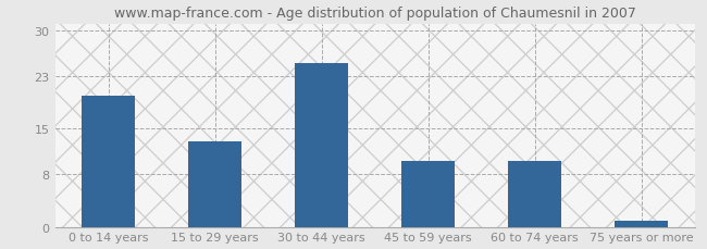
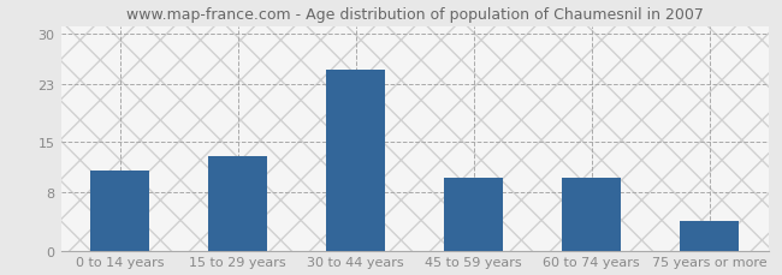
0 to 14 years: 20 -> 11
75 years or more: 1 -> 4
